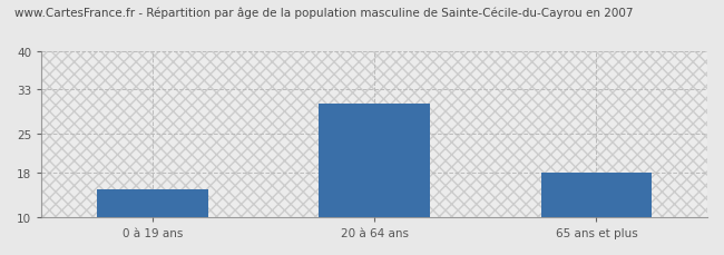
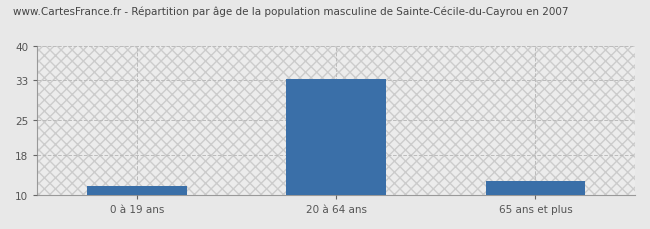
0 à 19 ans: 15.0 -> 11.8
20 à 64 ans: 30.5 -> 33.3
65 ans et plus: 18.0 -> 12.8
